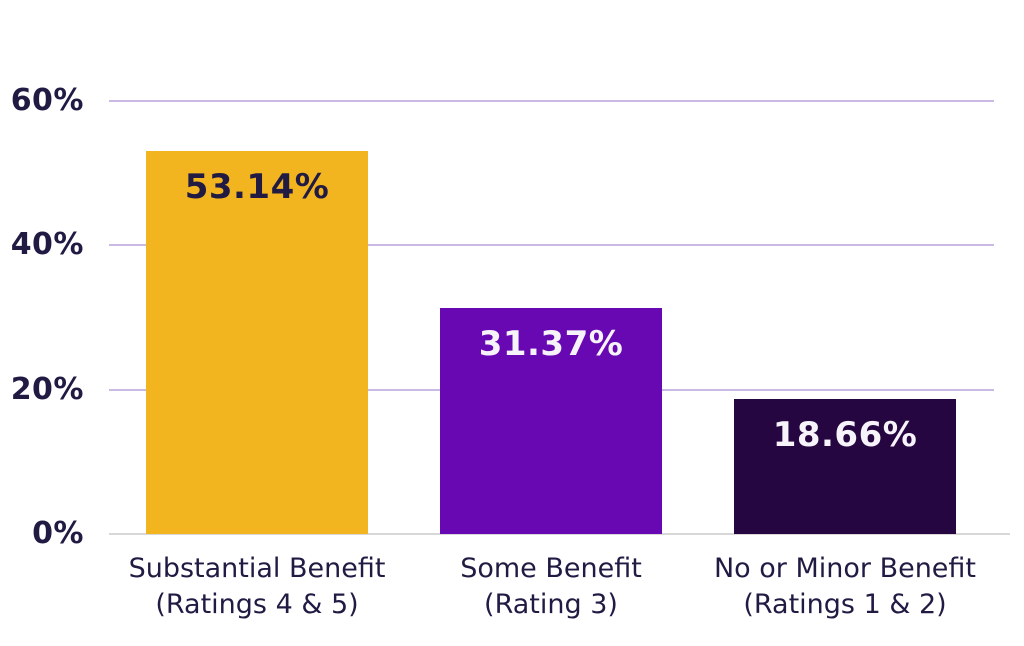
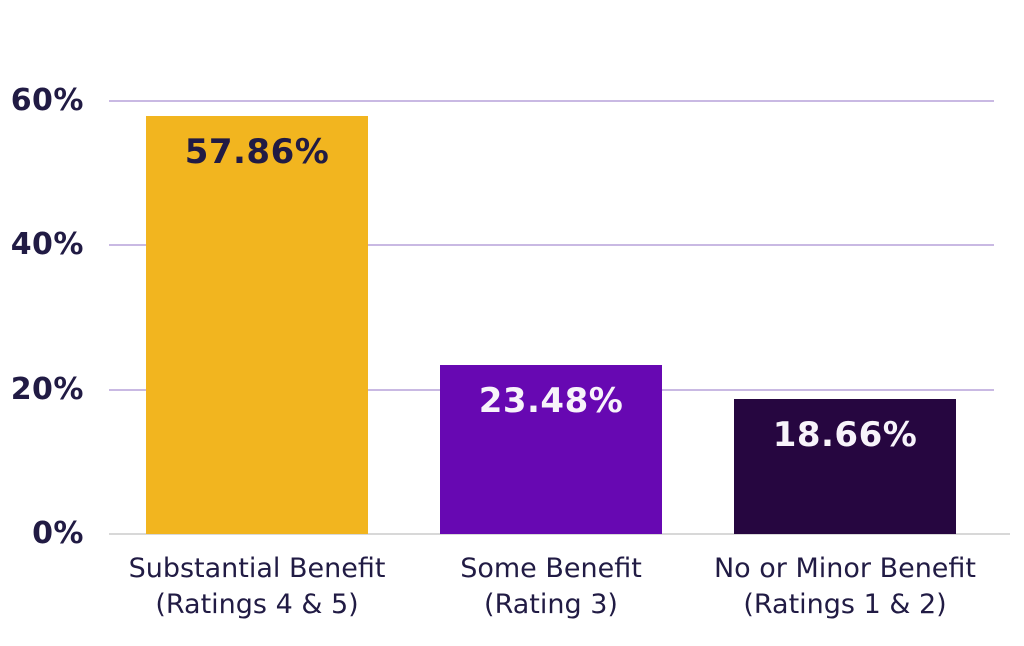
Substantial Benefit (Ratings 4 & 5): 53.14% -> 57.86%
Some Benefit (Rating 3): 31.37% -> 23.48%
